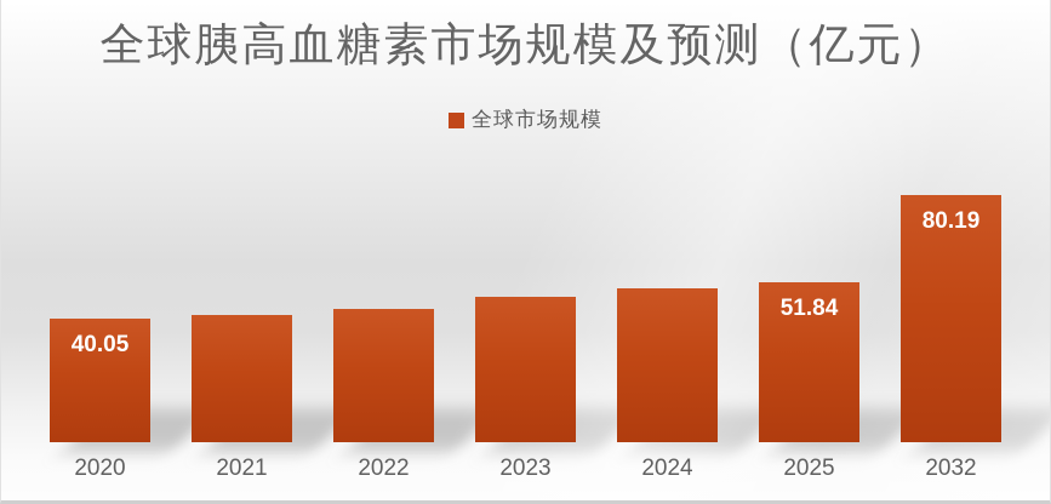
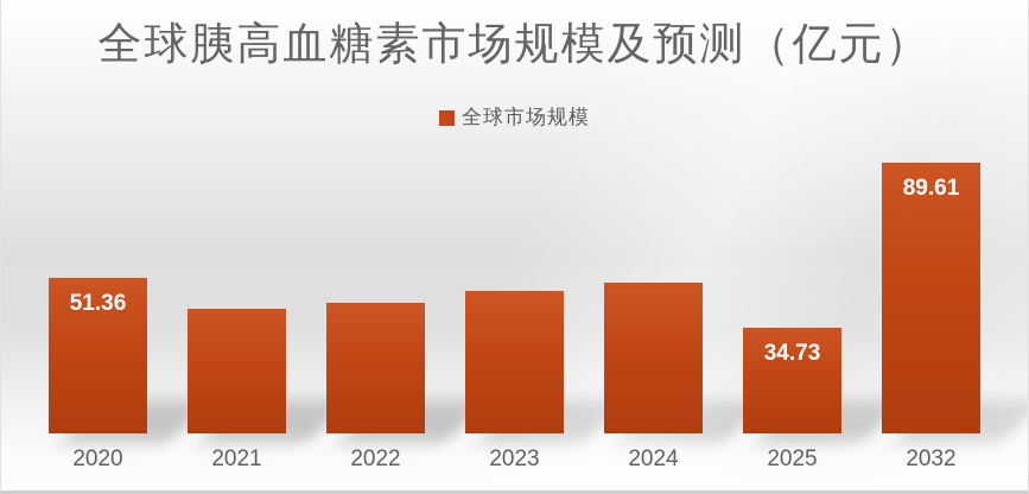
2020: 40.05 -> 51.36
2025: 51.84 -> 34.73
2032: 80.19 -> 89.61
